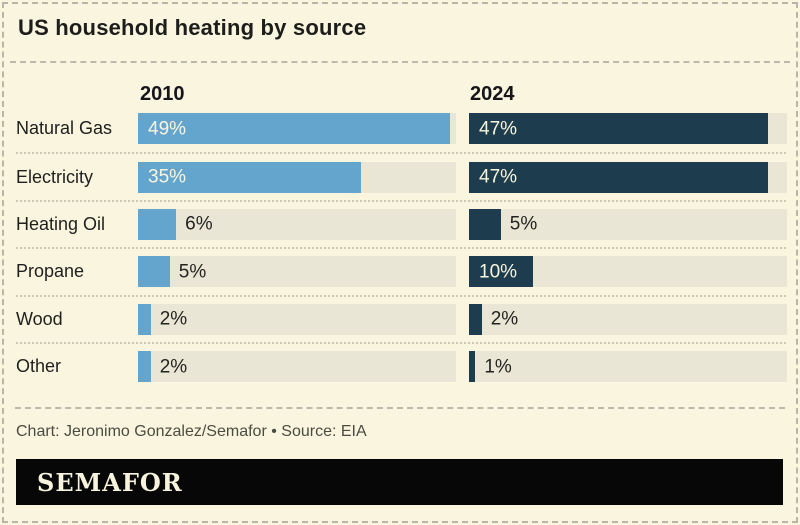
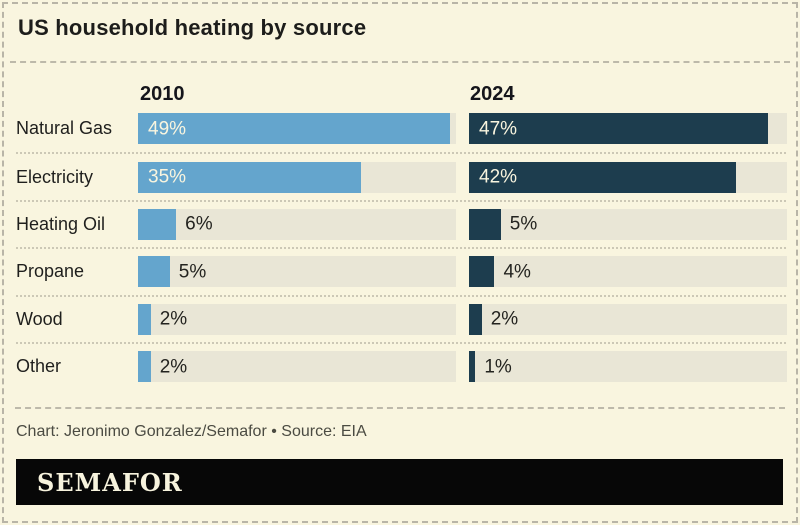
2024/Electricity: 47% -> 42%
2024/Propane: 10% -> 4%
